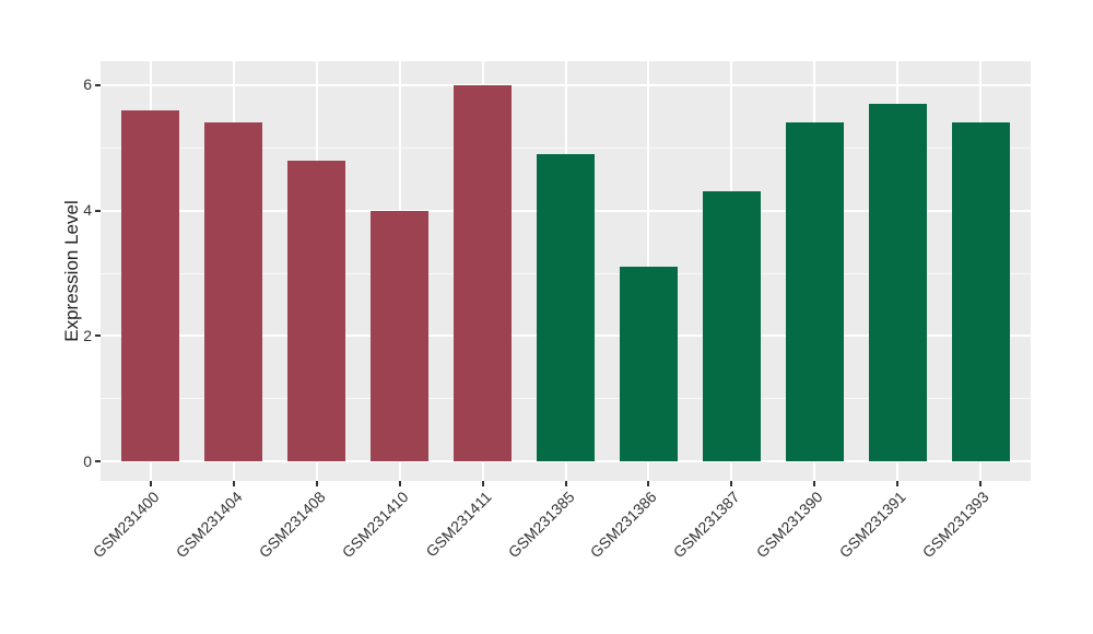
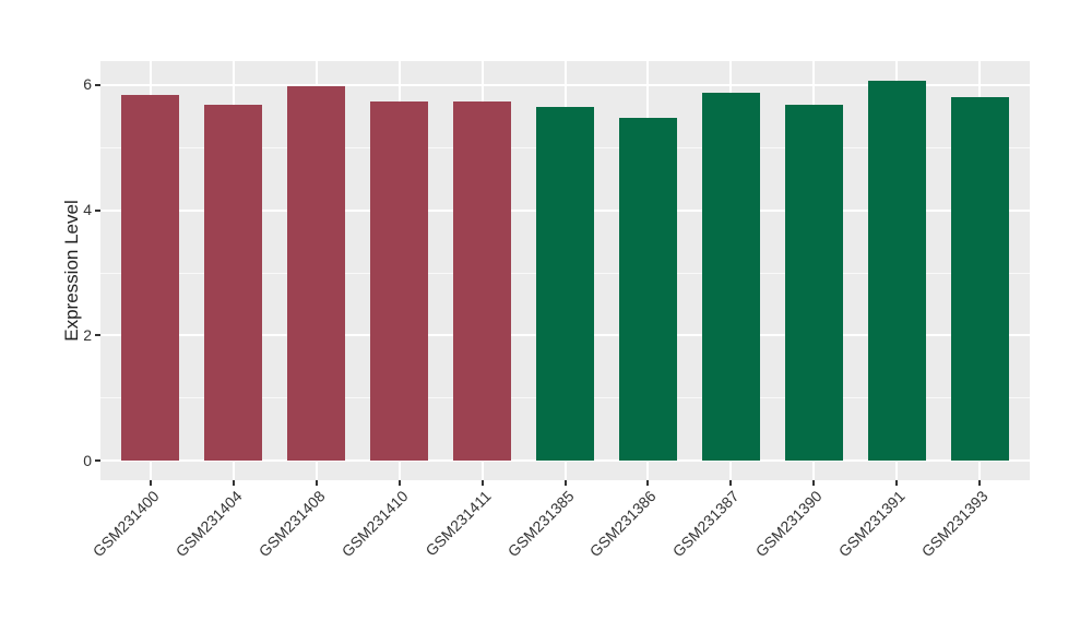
GSM231400: 5.6 -> 5.8
GSM231404: 5.4 -> 5.7
GSM231408: 4.8 -> 6.0
GSM231410: 4.0 -> 5.7
GSM231411: 6.0 -> 5.7
GSM231385: 4.9 -> 5.6
GSM231386: 3.1 -> 5.5
GSM231387: 4.3 -> 5.9
GSM231390: 5.4 -> 5.7
GSM231391: 5.7 -> 6.1
GSM231393: 5.4 -> 5.8
